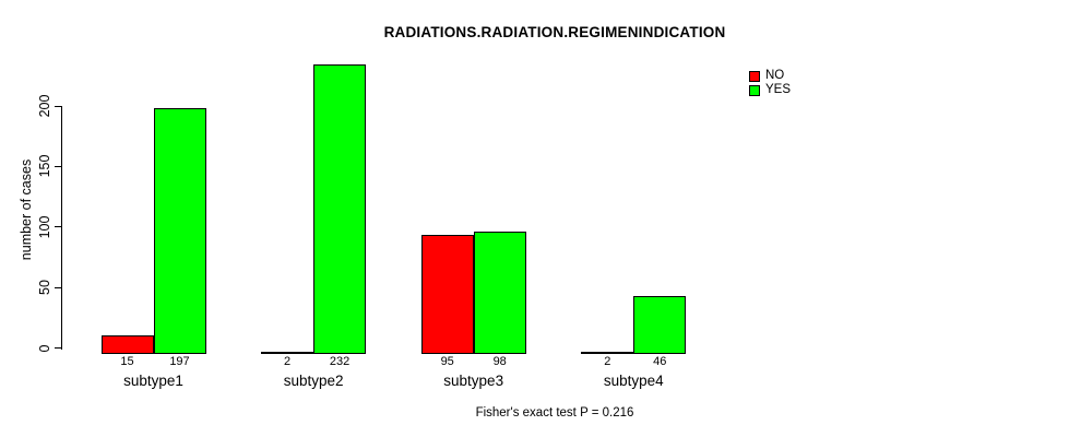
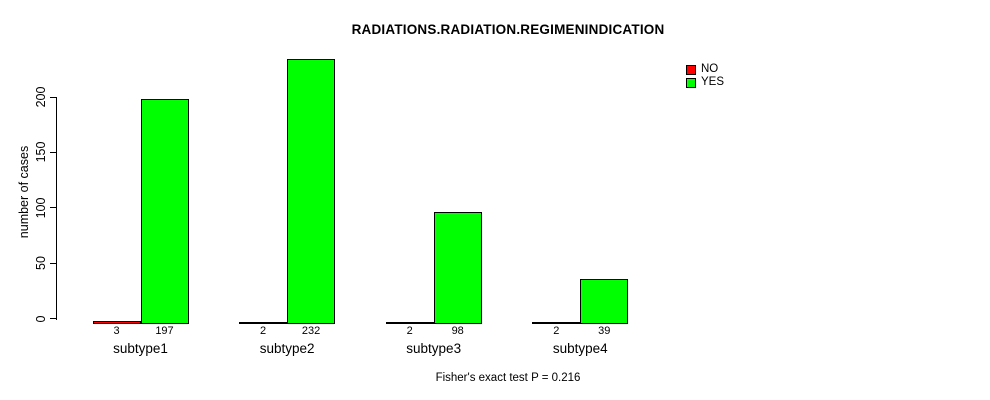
NO/subtype1: 15 -> 3
NO/subtype3: 95 -> 2
YES/subtype4: 46 -> 39
